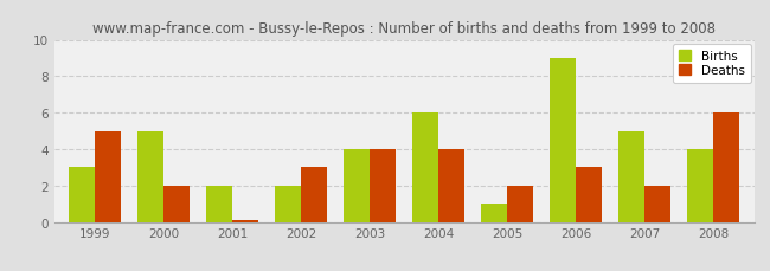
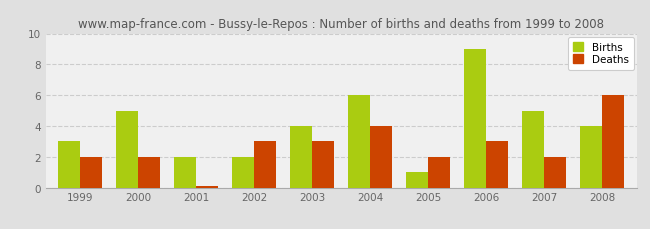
Deaths/1999: 5.0 -> 2.0
Deaths/2003: 4.0 -> 3.0
